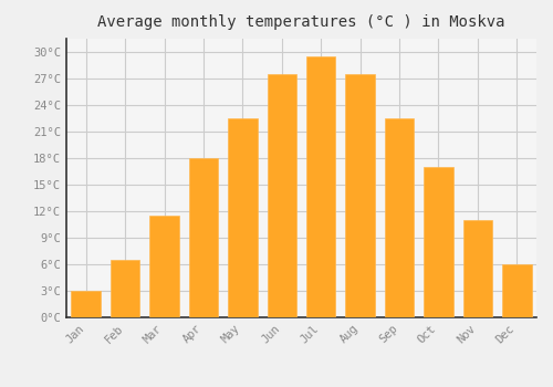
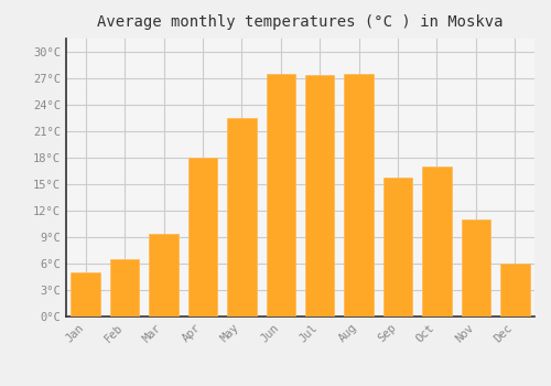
Jan: 3.0°C -> 5.0°C
Mar: 11.5°C -> 9.4°C
Jul: 29.5°C -> 27.4°C
Sep: 22.5°C -> 15.8°C
